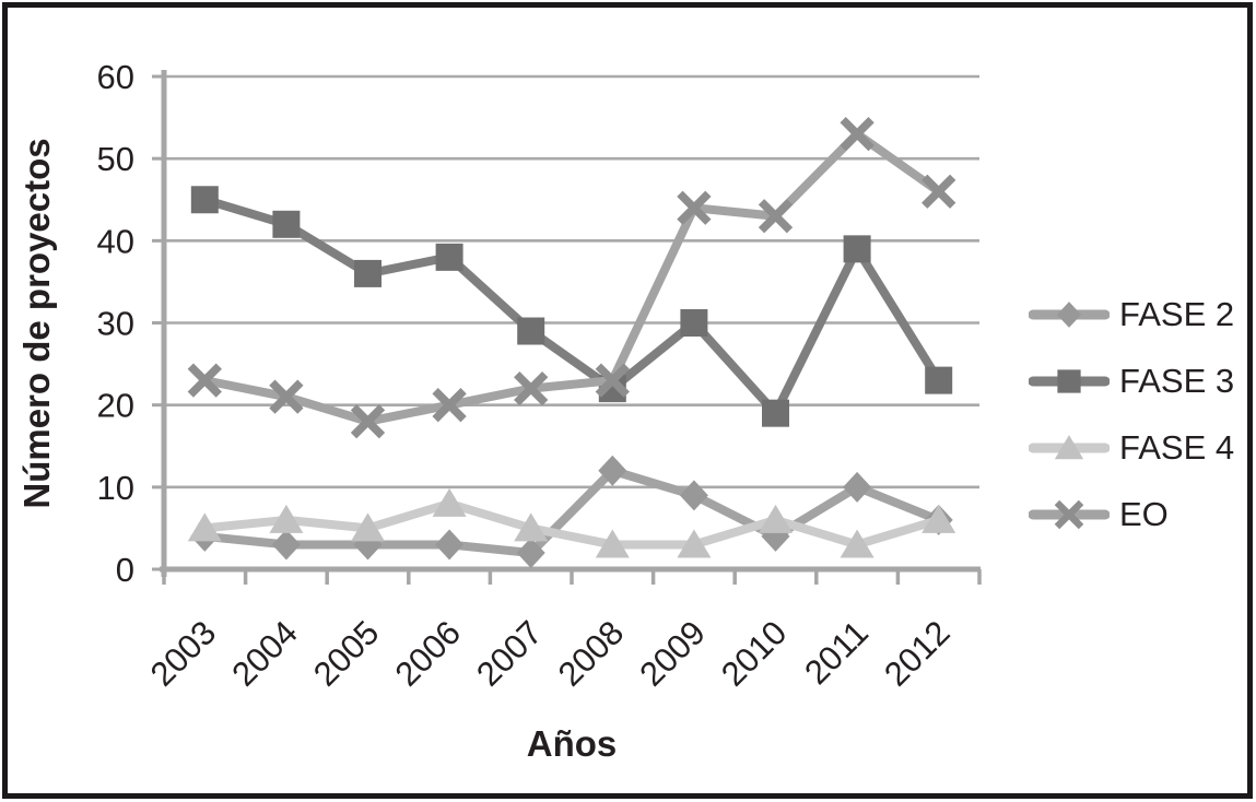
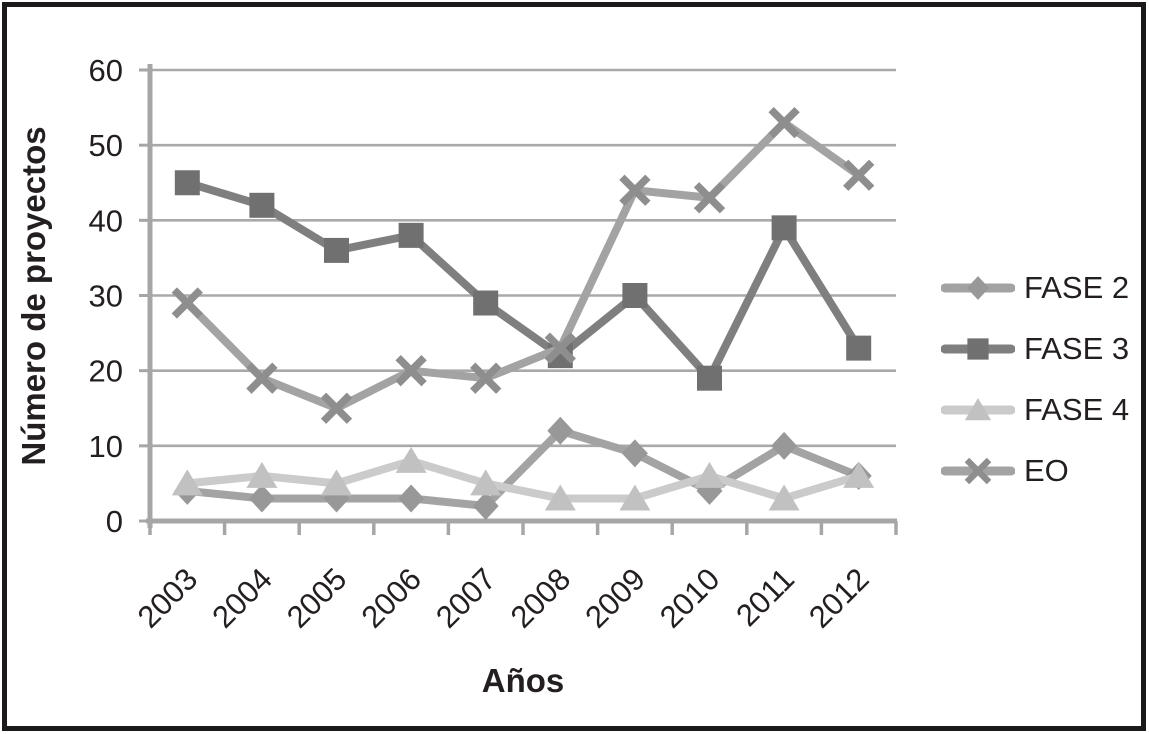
EO/2003: 23 -> 29
EO/2004: 21 -> 19
EO/2005: 18 -> 15
EO/2007: 22 -> 19
